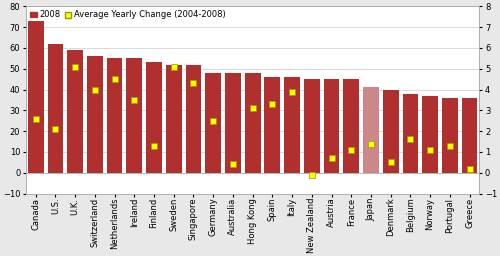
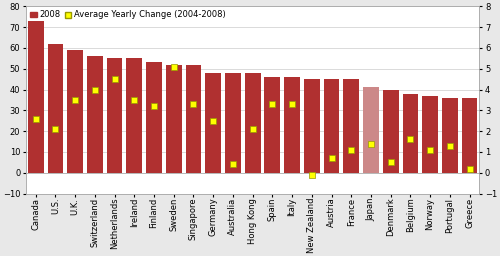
Average Yearly Change (2004-2008)/U.K.: 5.1 -> 3.5
Average Yearly Change (2004-2008)/Finland: 1.3 -> 3.2
Average Yearly Change (2004-2008)/Singapore: 4.3 -> 3.3
Average Yearly Change (2004-2008)/Hong Kong: 3.1 -> 2.1
Average Yearly Change (2004-2008)/Italy: 3.9 -> 3.3
